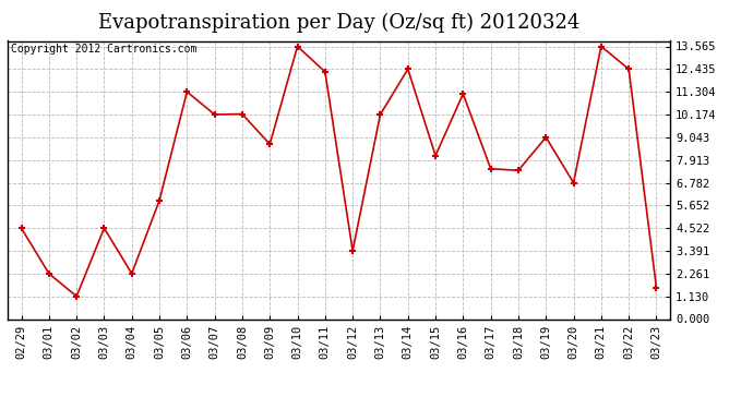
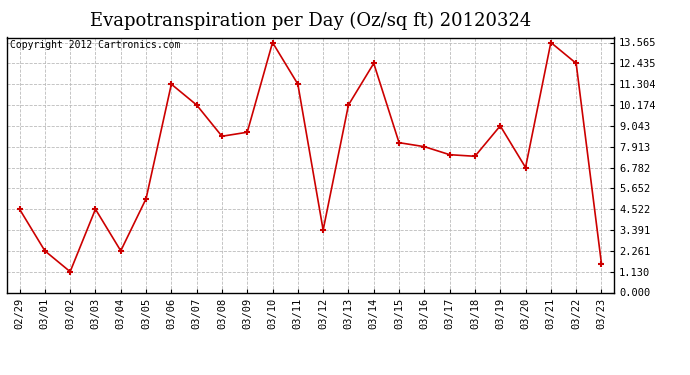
03/05: 5.9 -> 5.1
03/08: 10.2 -> 8.5
03/11: 12.3 -> 11.3
03/16: 11.2 -> 7.9
